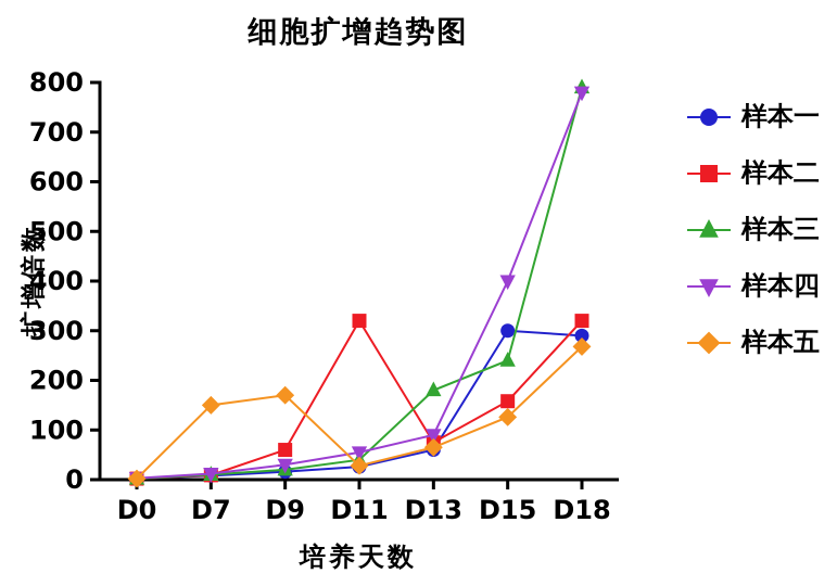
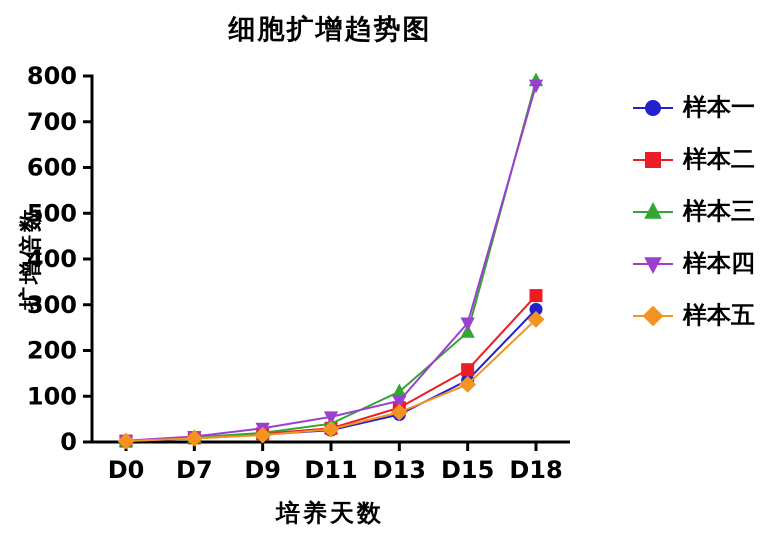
样本五/D7: 150 -> 10
样本二/D9: 60 -> 20
样本五/D9: 170 -> 20
样本二/D11: 320 -> 30
样本三/D13: 180 -> 110
样本一/D15: 300 -> 140
样本四/D15: 400 -> 260
